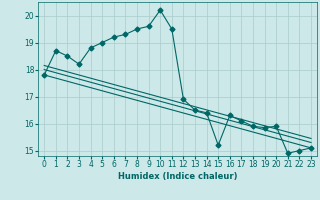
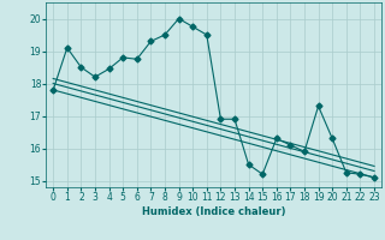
1: 18.70 -> 19.10
4: 18.80 -> 18.45
5: 19.00 -> 18.80
6: 19.20 -> 18.75
9: 19.60 -> 20.00
10: 20.20 -> 19.75
13: 16.50 -> 16.90
14: 16.40 -> 15.50
19: 15.85 -> 17.30
20: 15.90 -> 16.30
21: 14.90 -> 15.25
22: 15.00 -> 15.20
